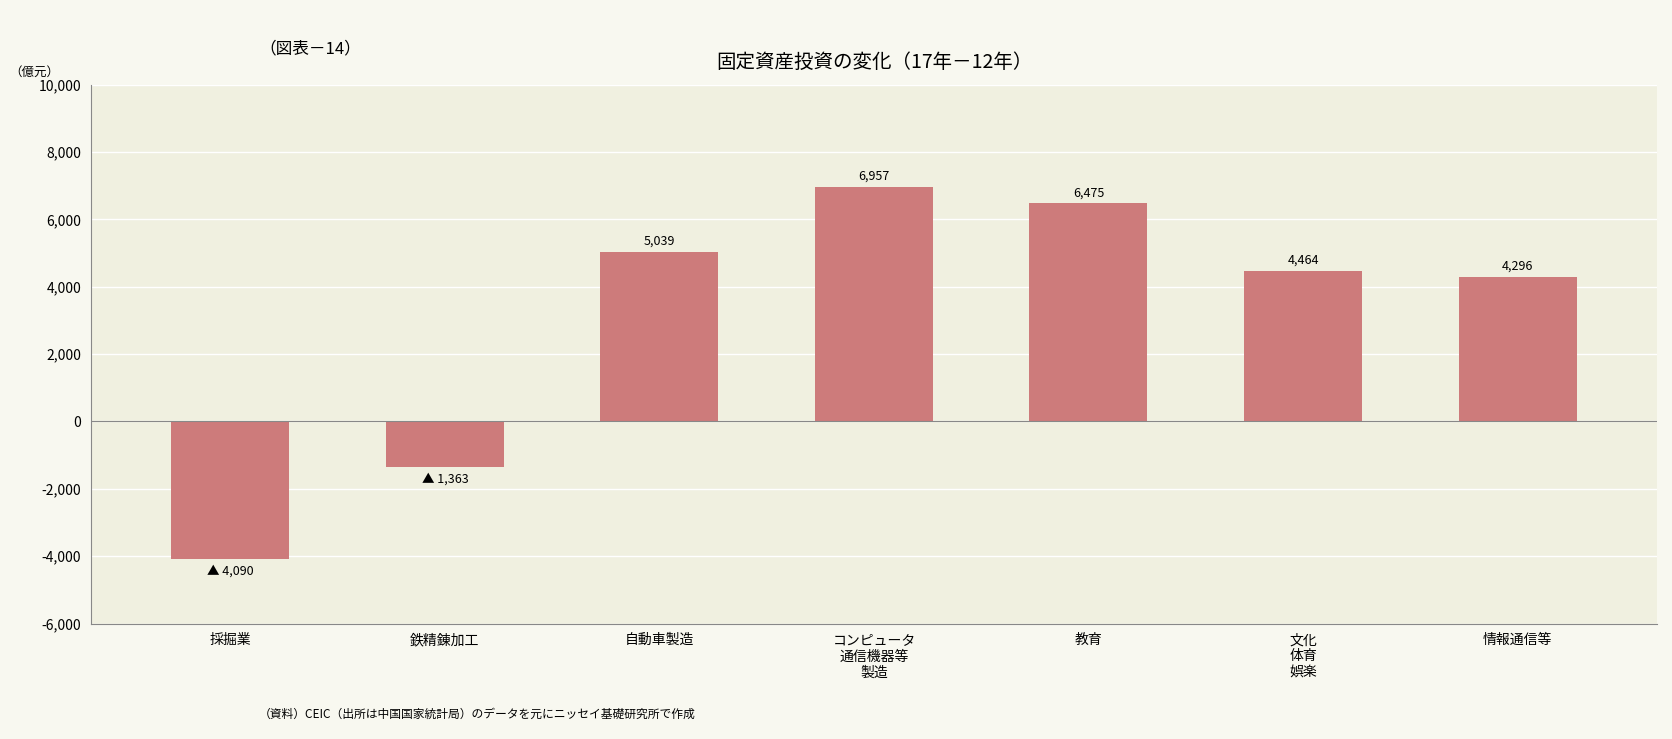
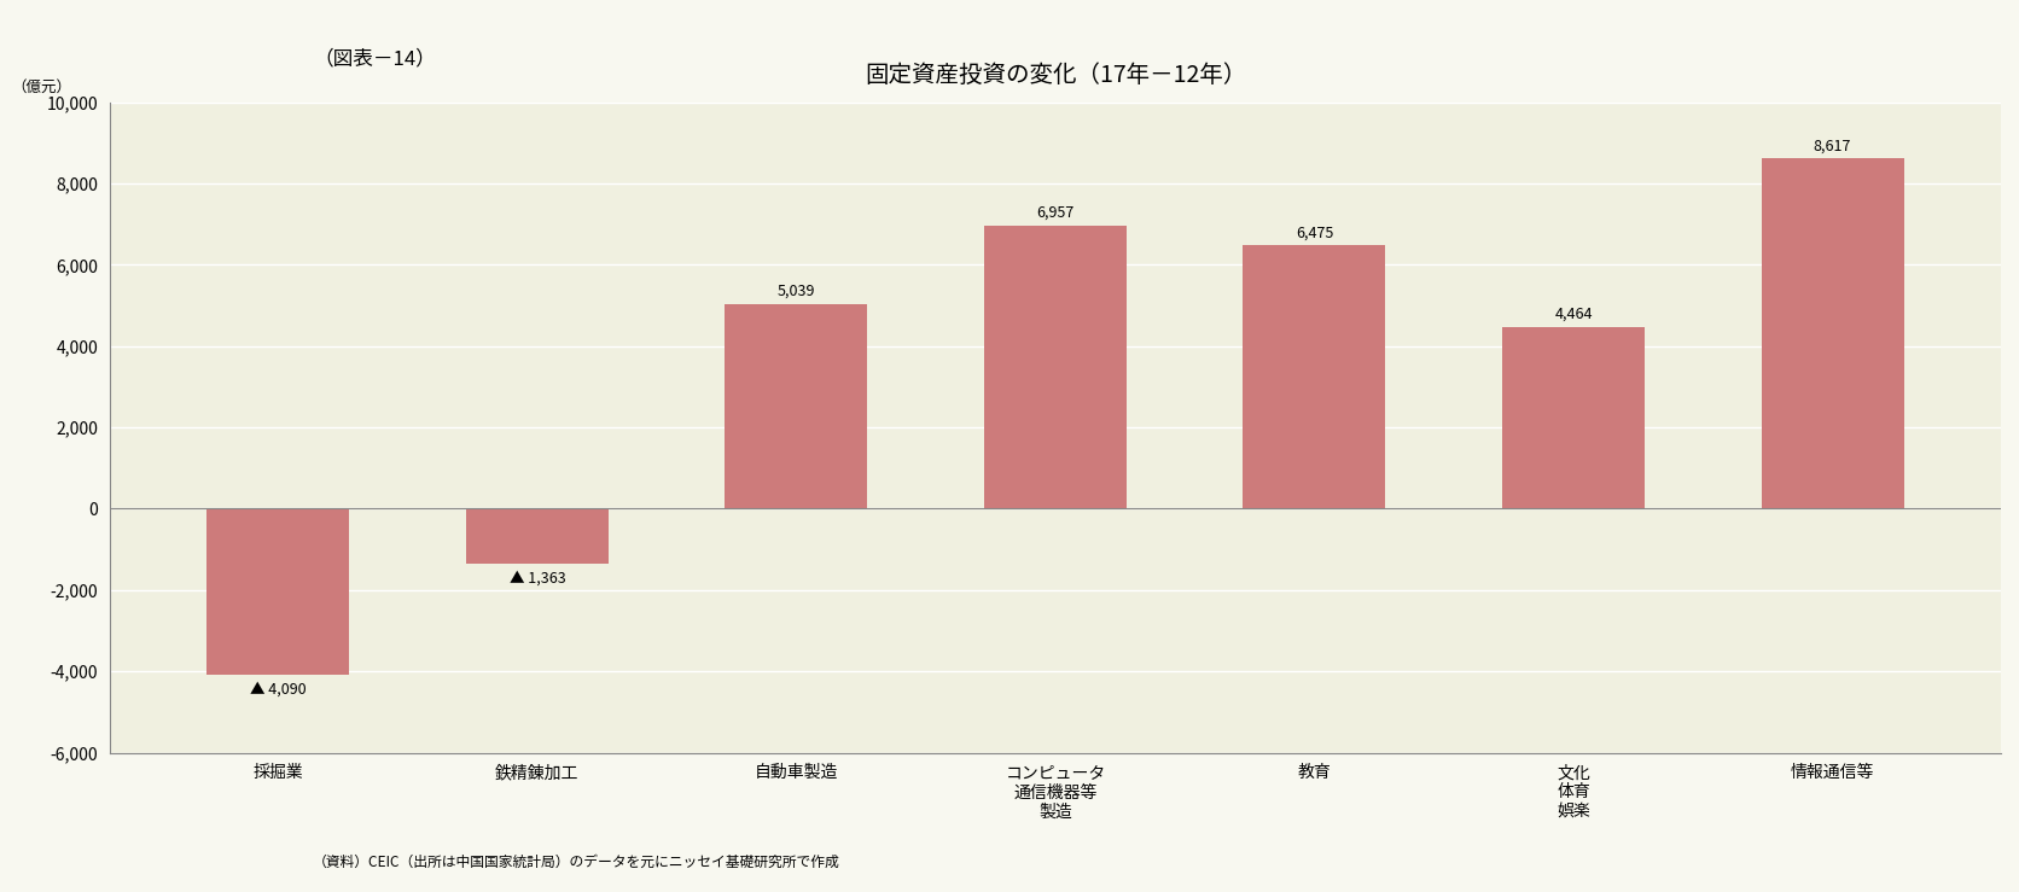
情報通信等: 4,296 -> 8,617
